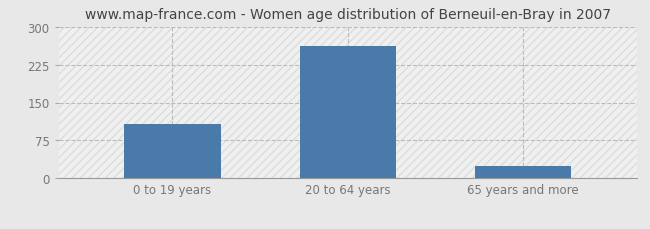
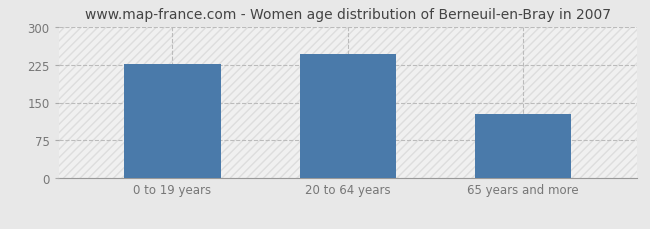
0 to 19 years: 107 -> 226
20 to 64 years: 262 -> 246
65 years and more: 25 -> 128
